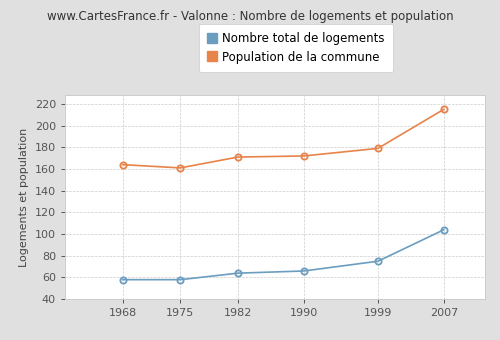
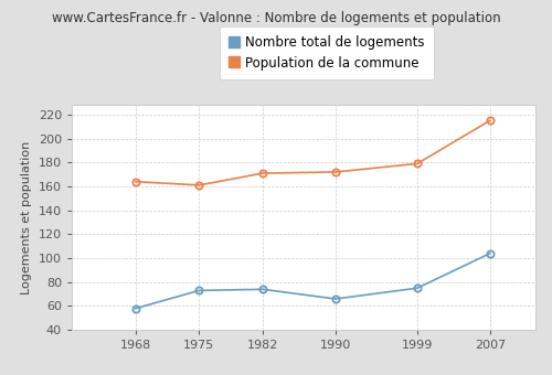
Nombre total de logements/1975: 58 -> 73
Nombre total de logements/1982: 64 -> 74
